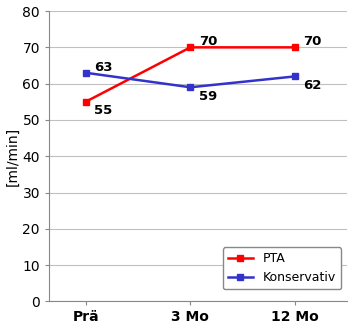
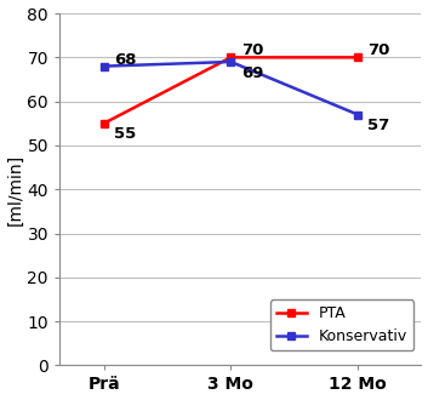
Konservativ/Prä: 63 -> 68
Konservativ/3 Mo: 59 -> 69
Konservativ/12 Mo: 62 -> 57
